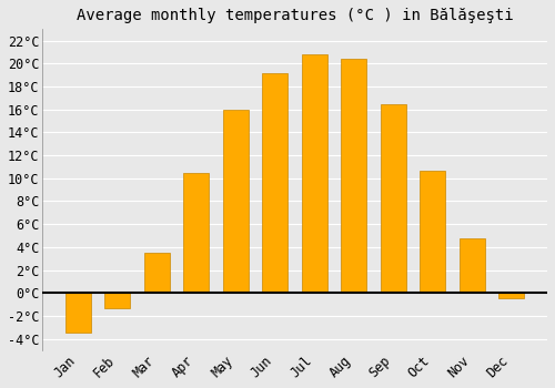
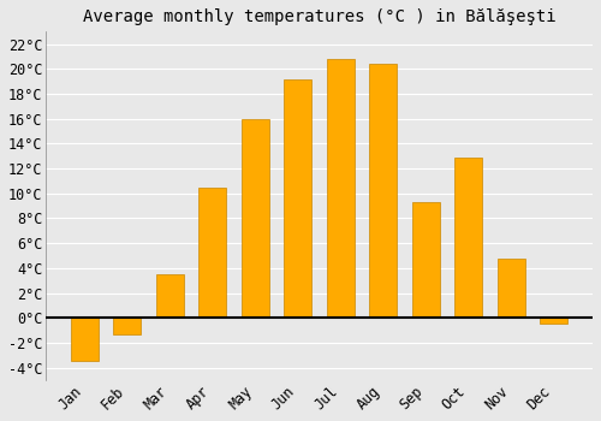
Sep: 16.5°C -> 9.3°C
Oct: 10.7°C -> 12.9°C
